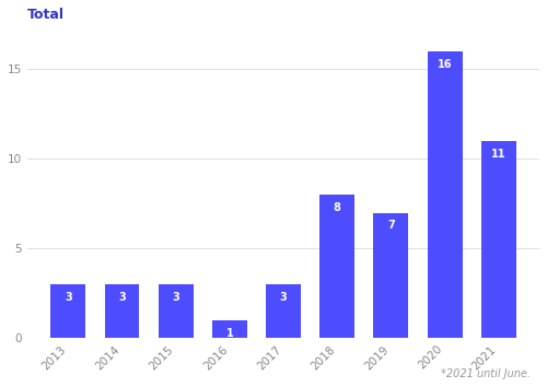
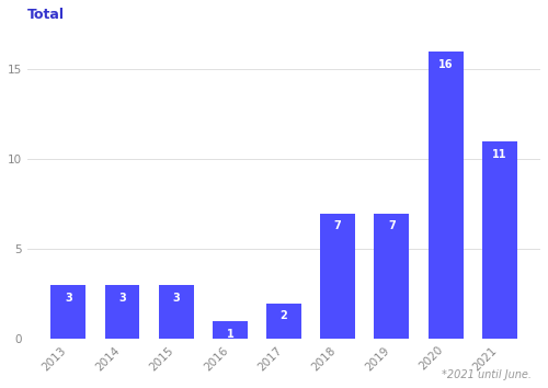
2017: 3 -> 2
2018: 8 -> 7
